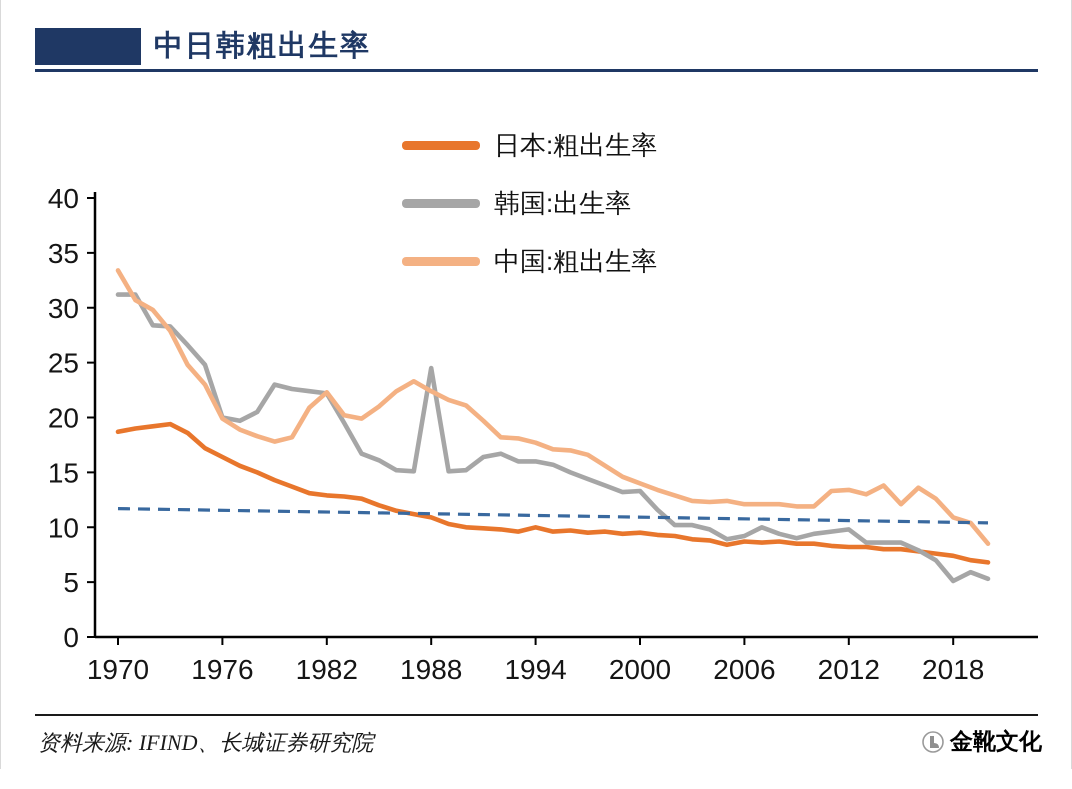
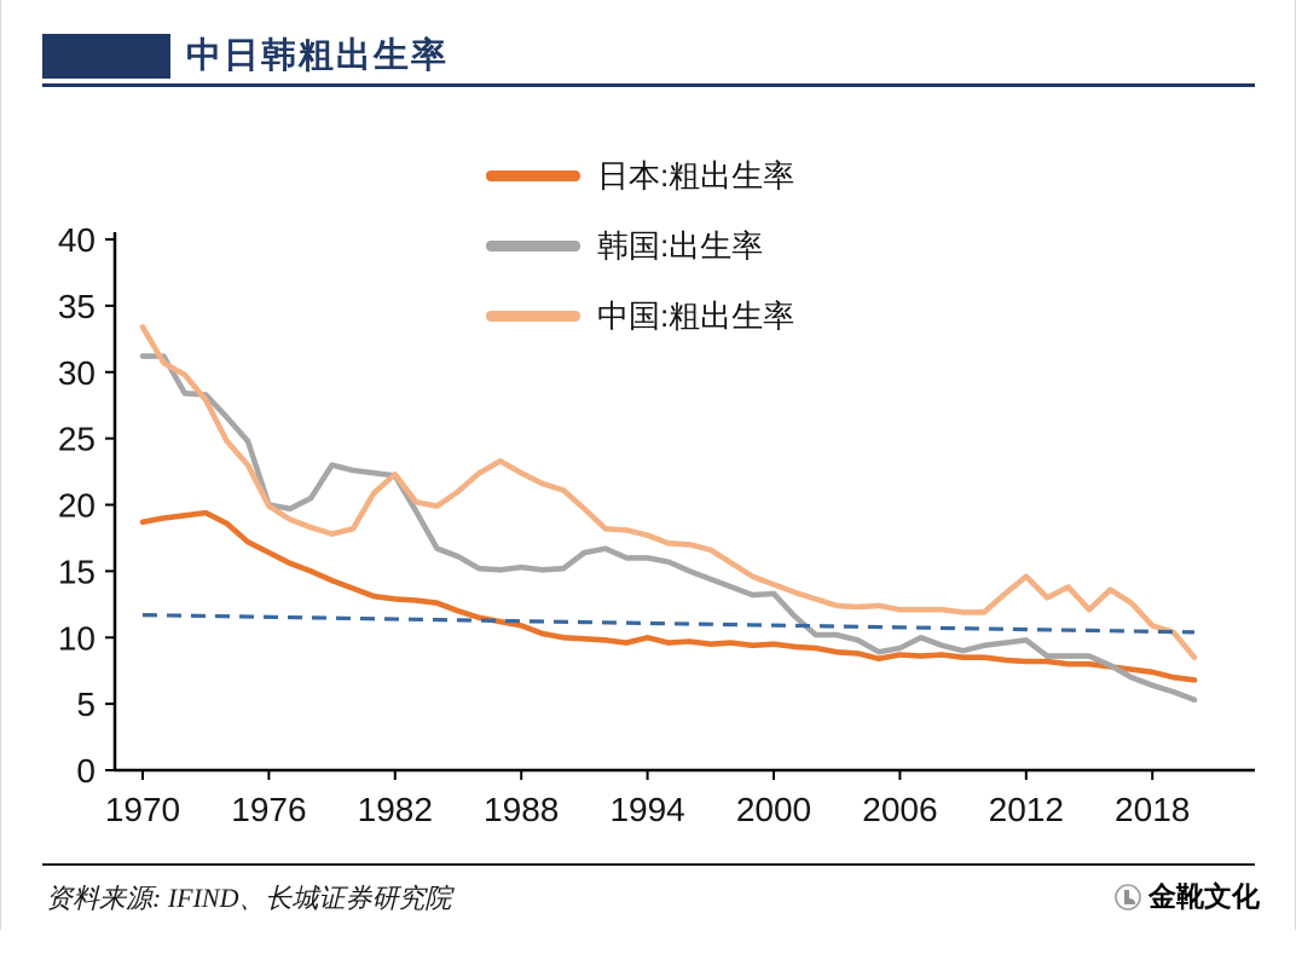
韩国:出生率/1988: 24.5 -> 15.3
中国:粗出生率/2012: 13.4 -> 14.6
韩国:出生率/2018: 5.1 -> 6.4
